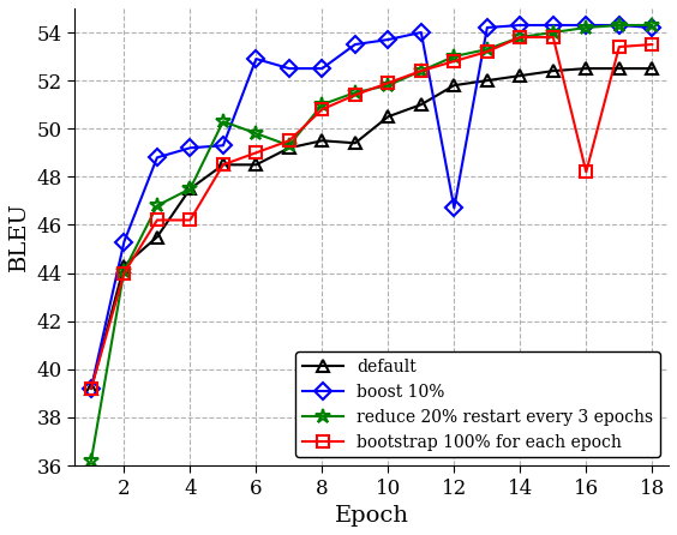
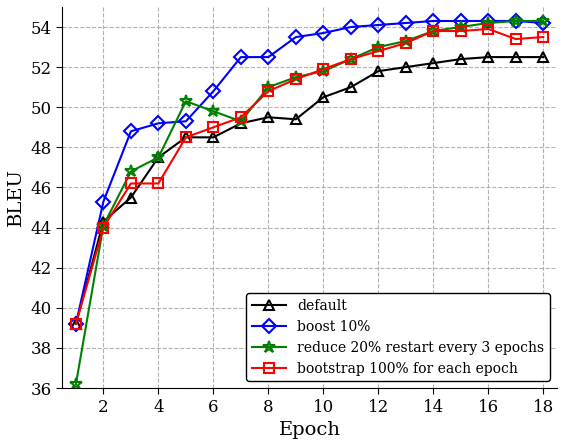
boost 10%/6: 52.9 -> 50.8
boost 10%/12: 46.7 -> 54.1
bootstrap 100% for each epoch/16: 48.2 -> 53.9
